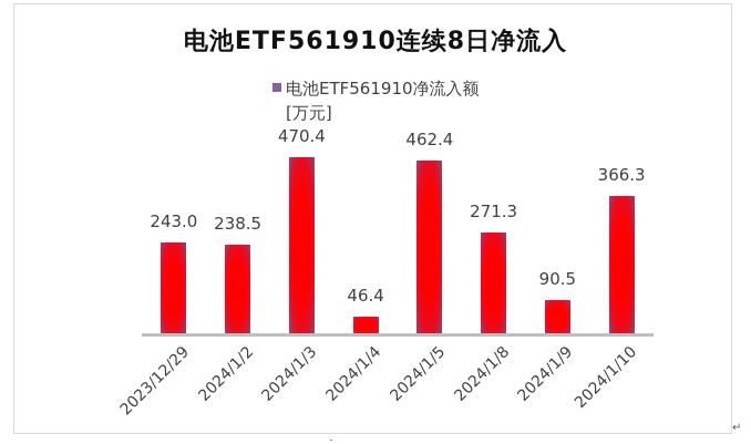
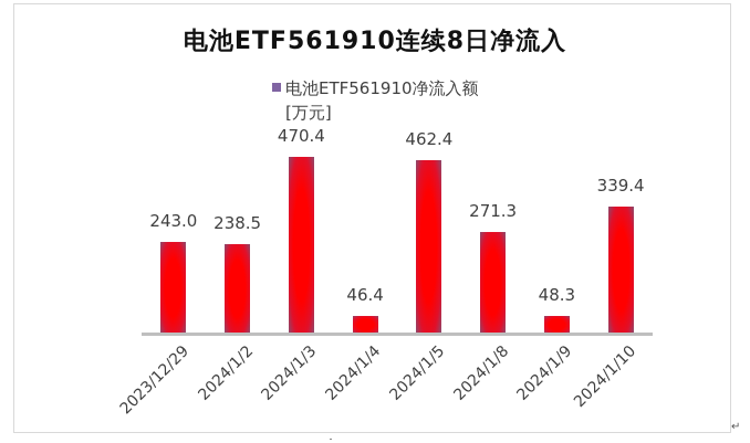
2024/1/9: 90.5 -> 48.3
2024/1/10: 366.3 -> 339.4
